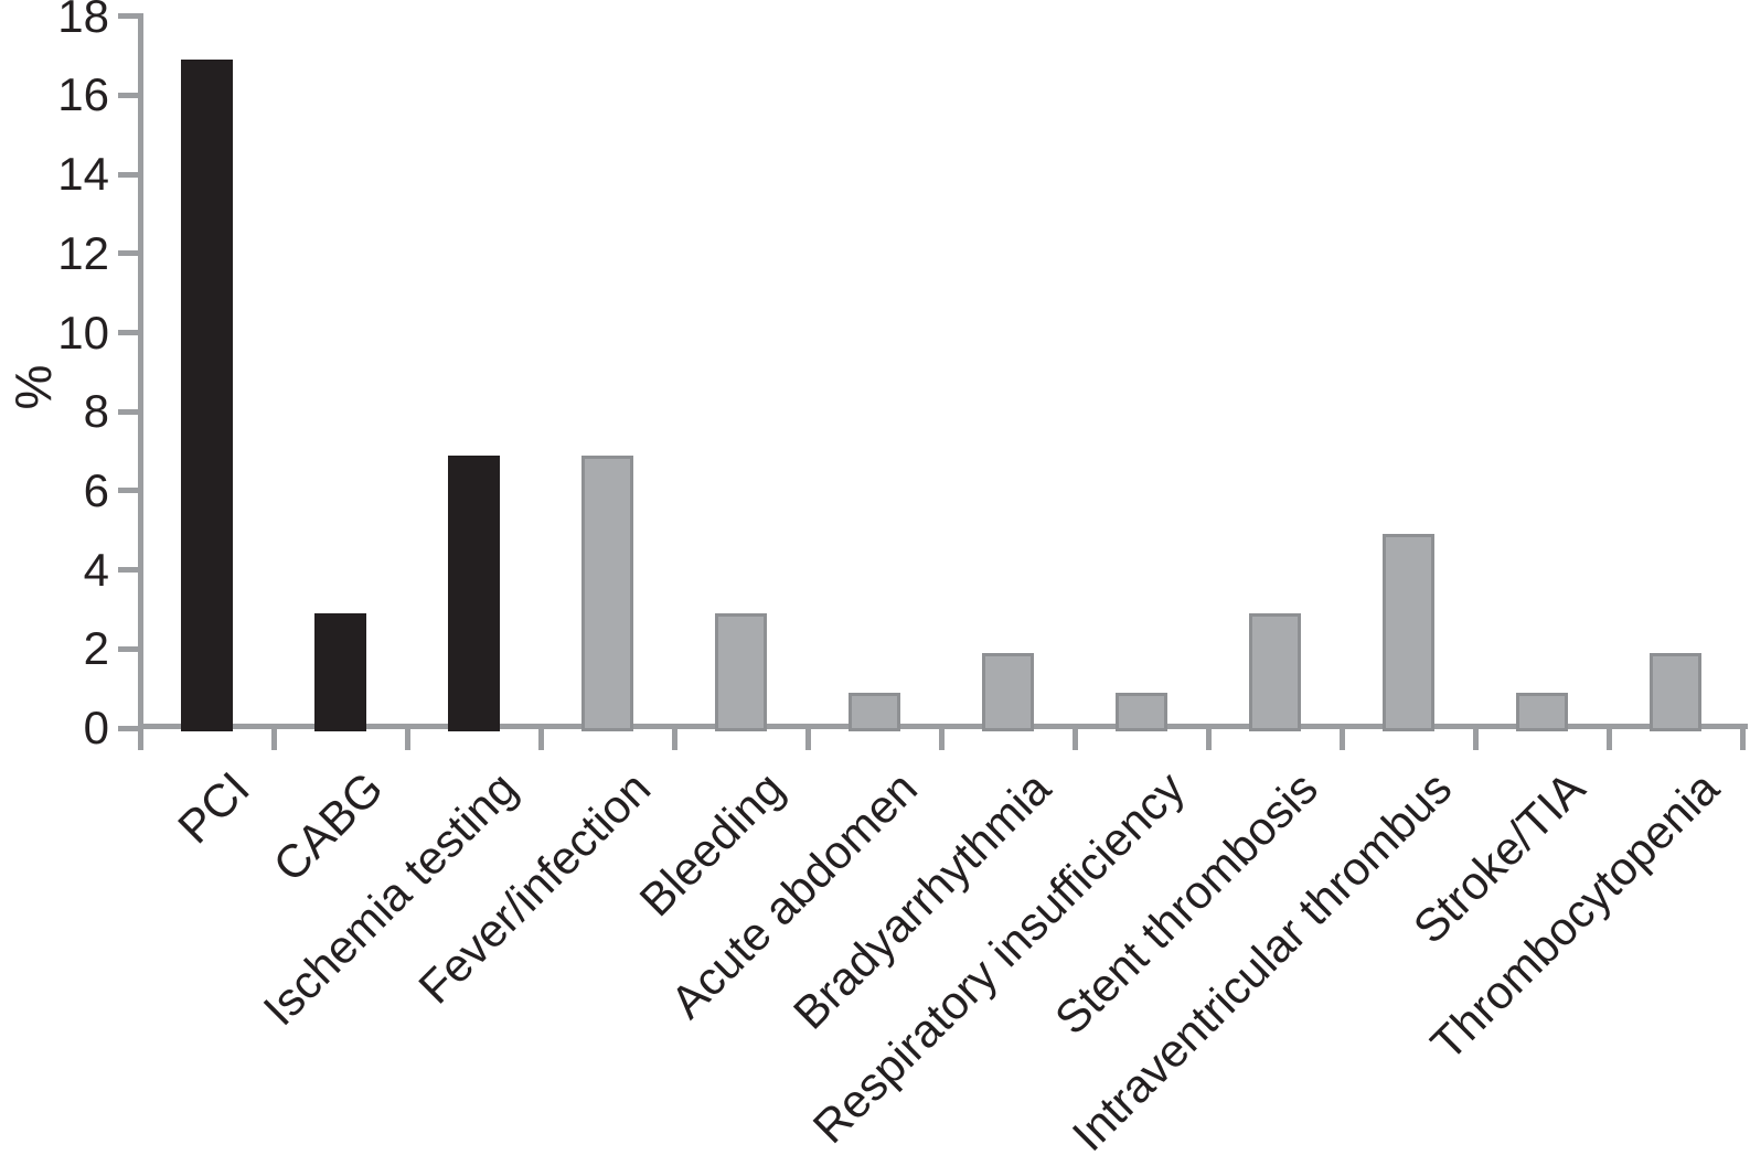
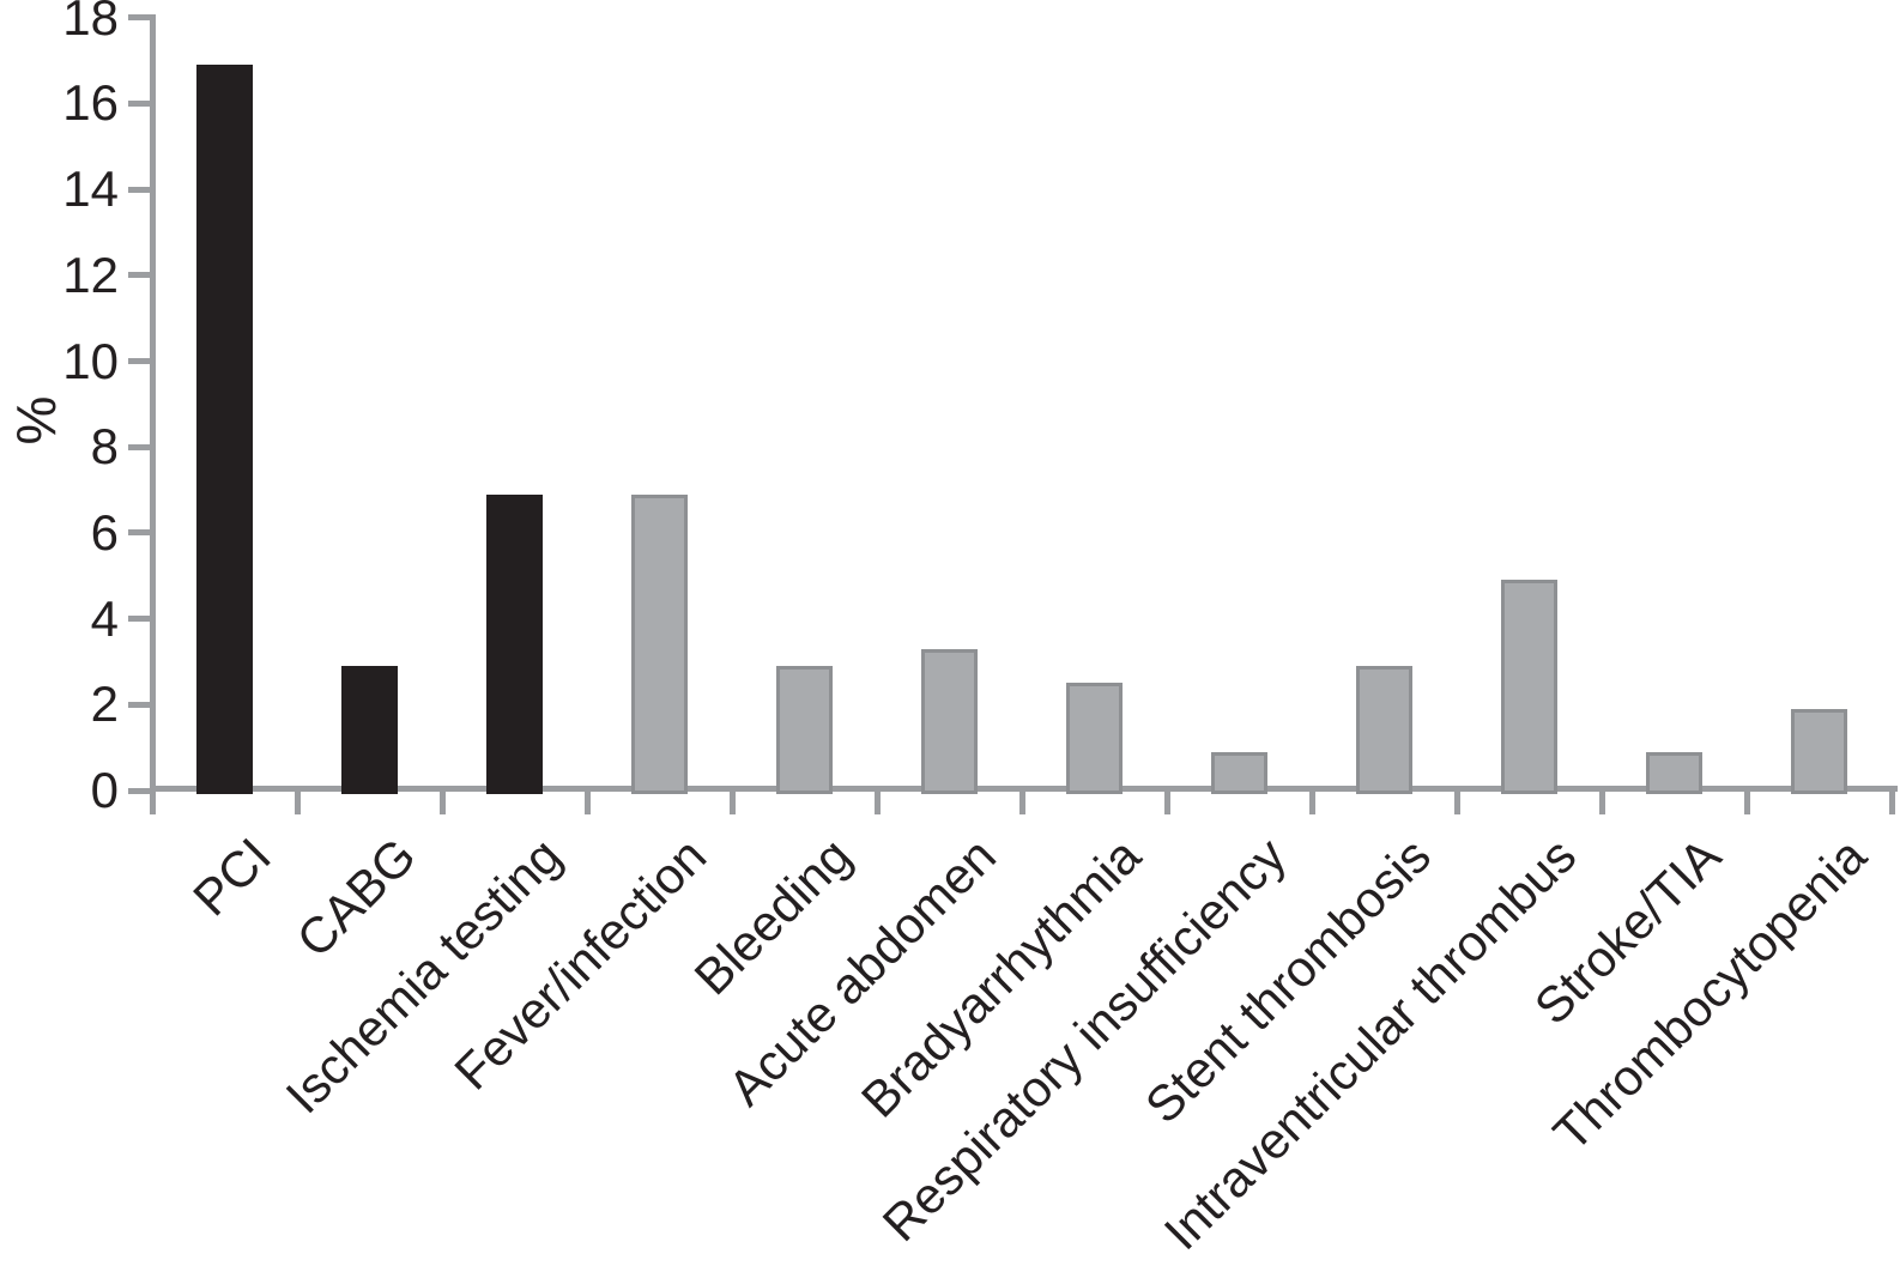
Acute abdomen: 0.9 -> 3.3
Bradyarrhythmia: 1.9 -> 2.5
